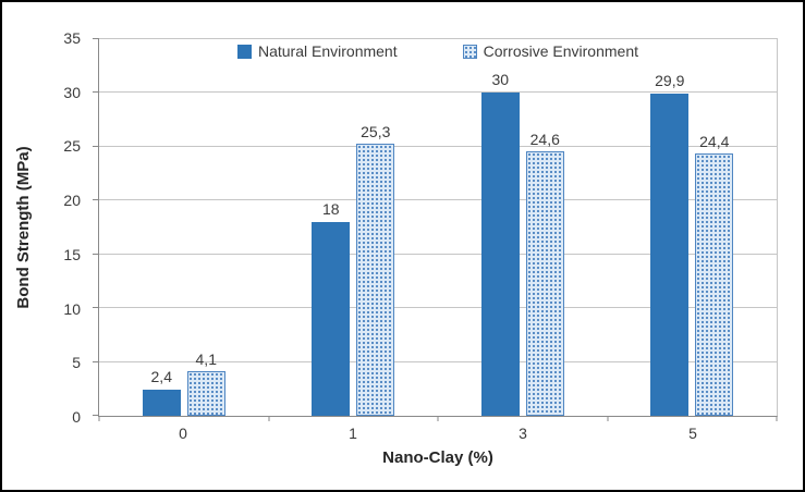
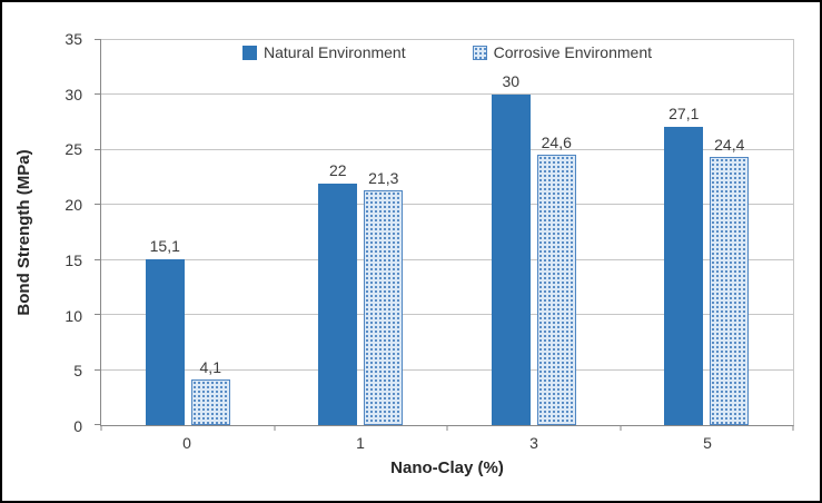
Natural Environment/0: 2,4 -> 15,1
Natural Environment/1: 18 -> 22
Corrosive Environment/1: 25,3 -> 21,3
Natural Environment/5: 29,9 -> 27,1
